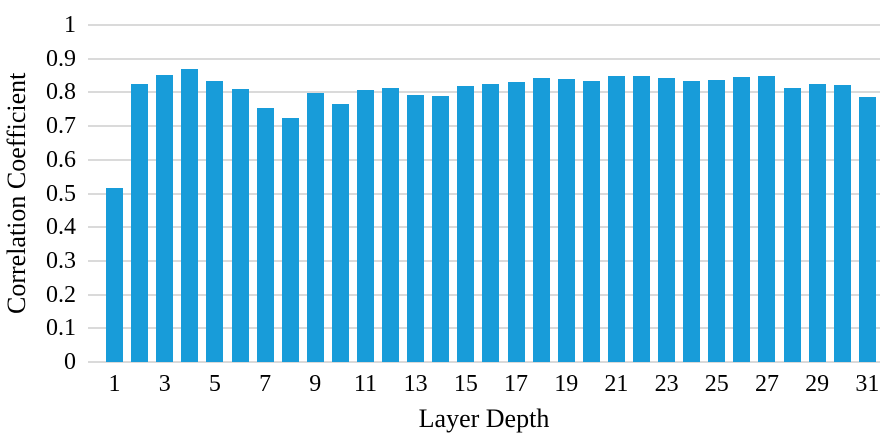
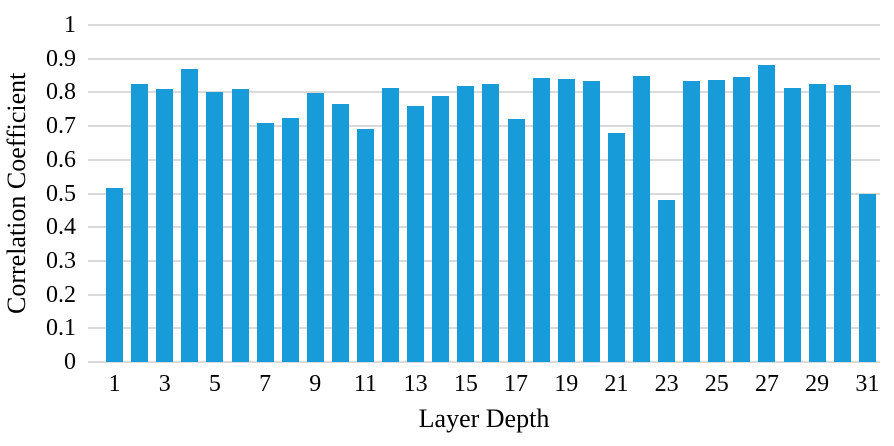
3: 0.85 -> 0.81
5: 0.83 -> 0.80
7: 0.75 -> 0.71
11: 0.81 -> 0.69
13: 0.79 -> 0.76
17: 0.83 -> 0.72
21: 0.85 -> 0.68
23: 0.84 -> 0.48
27: 0.85 -> 0.88
31: 0.79 -> 0.50
